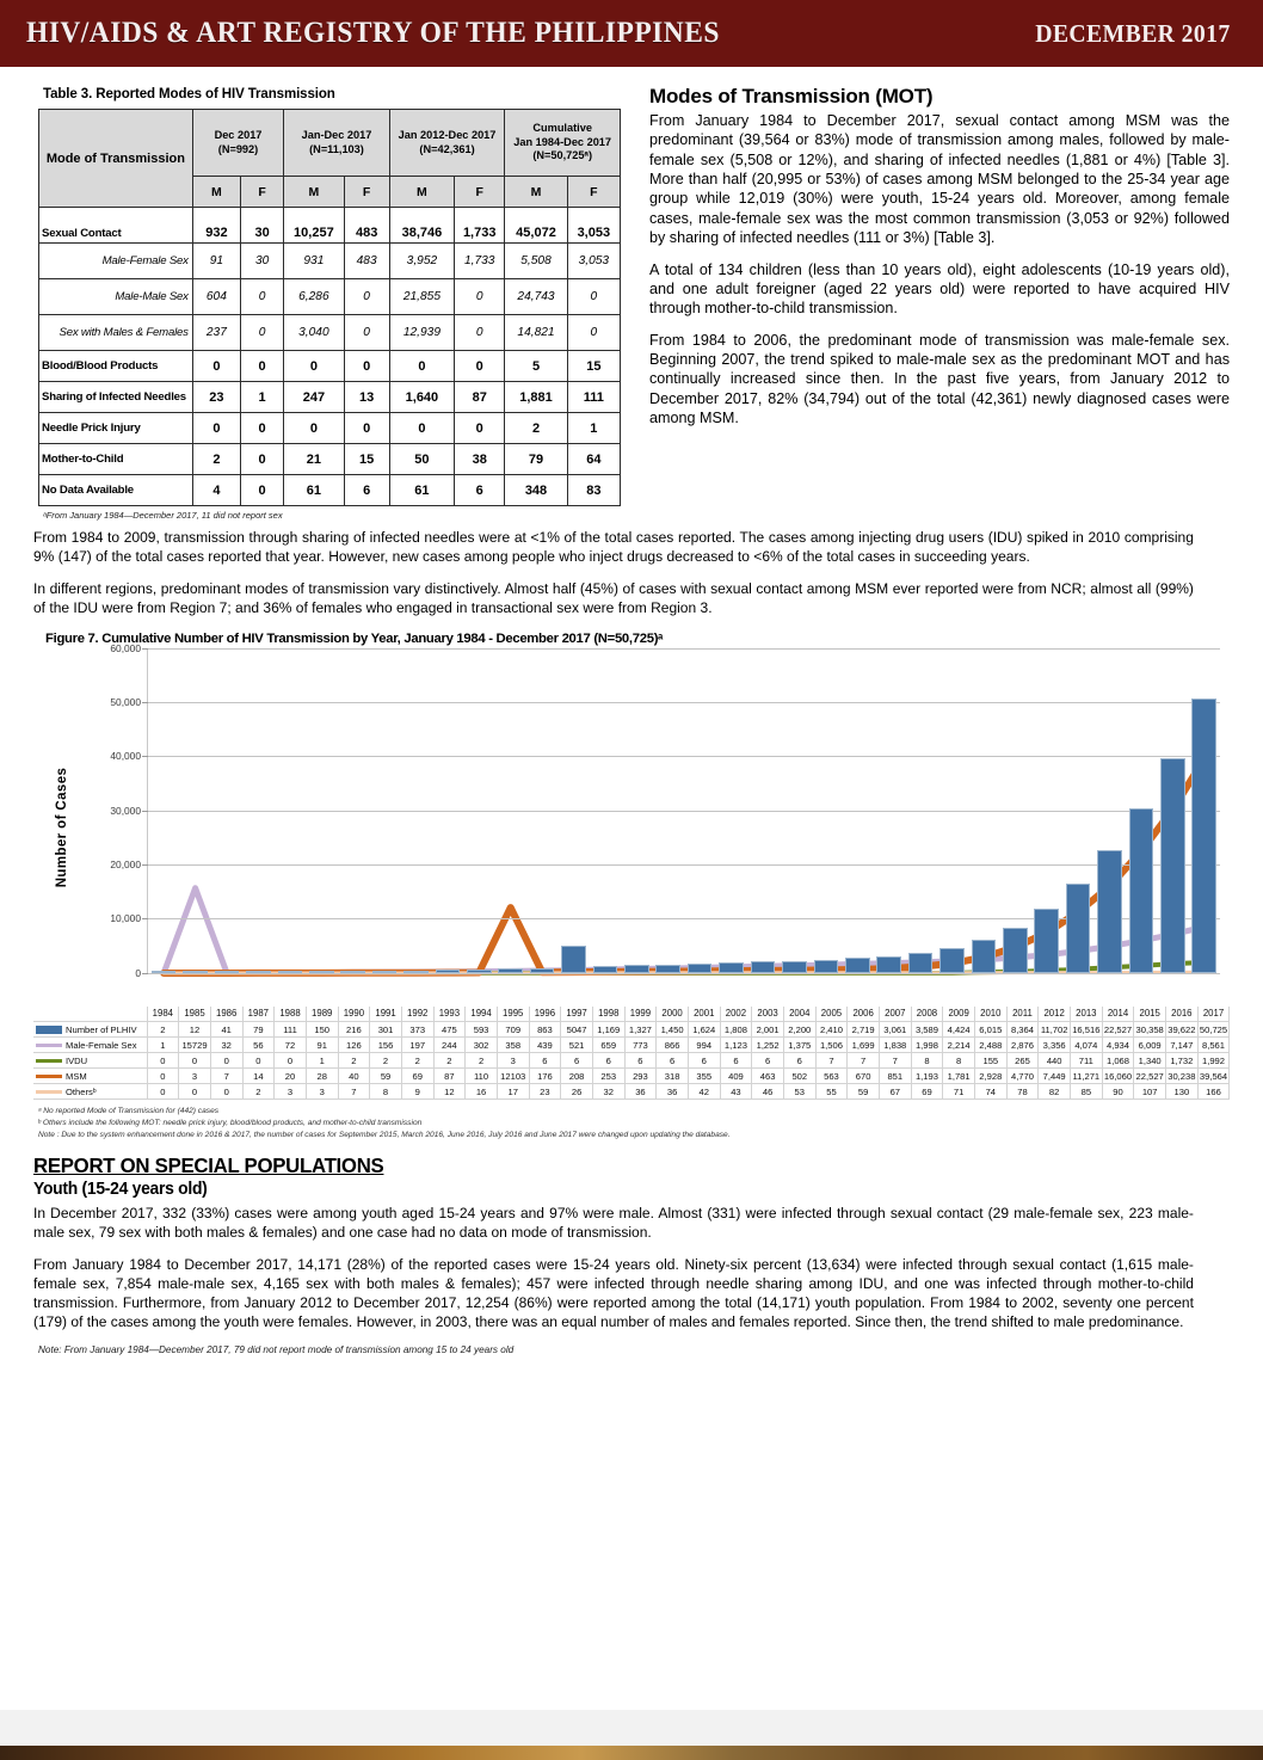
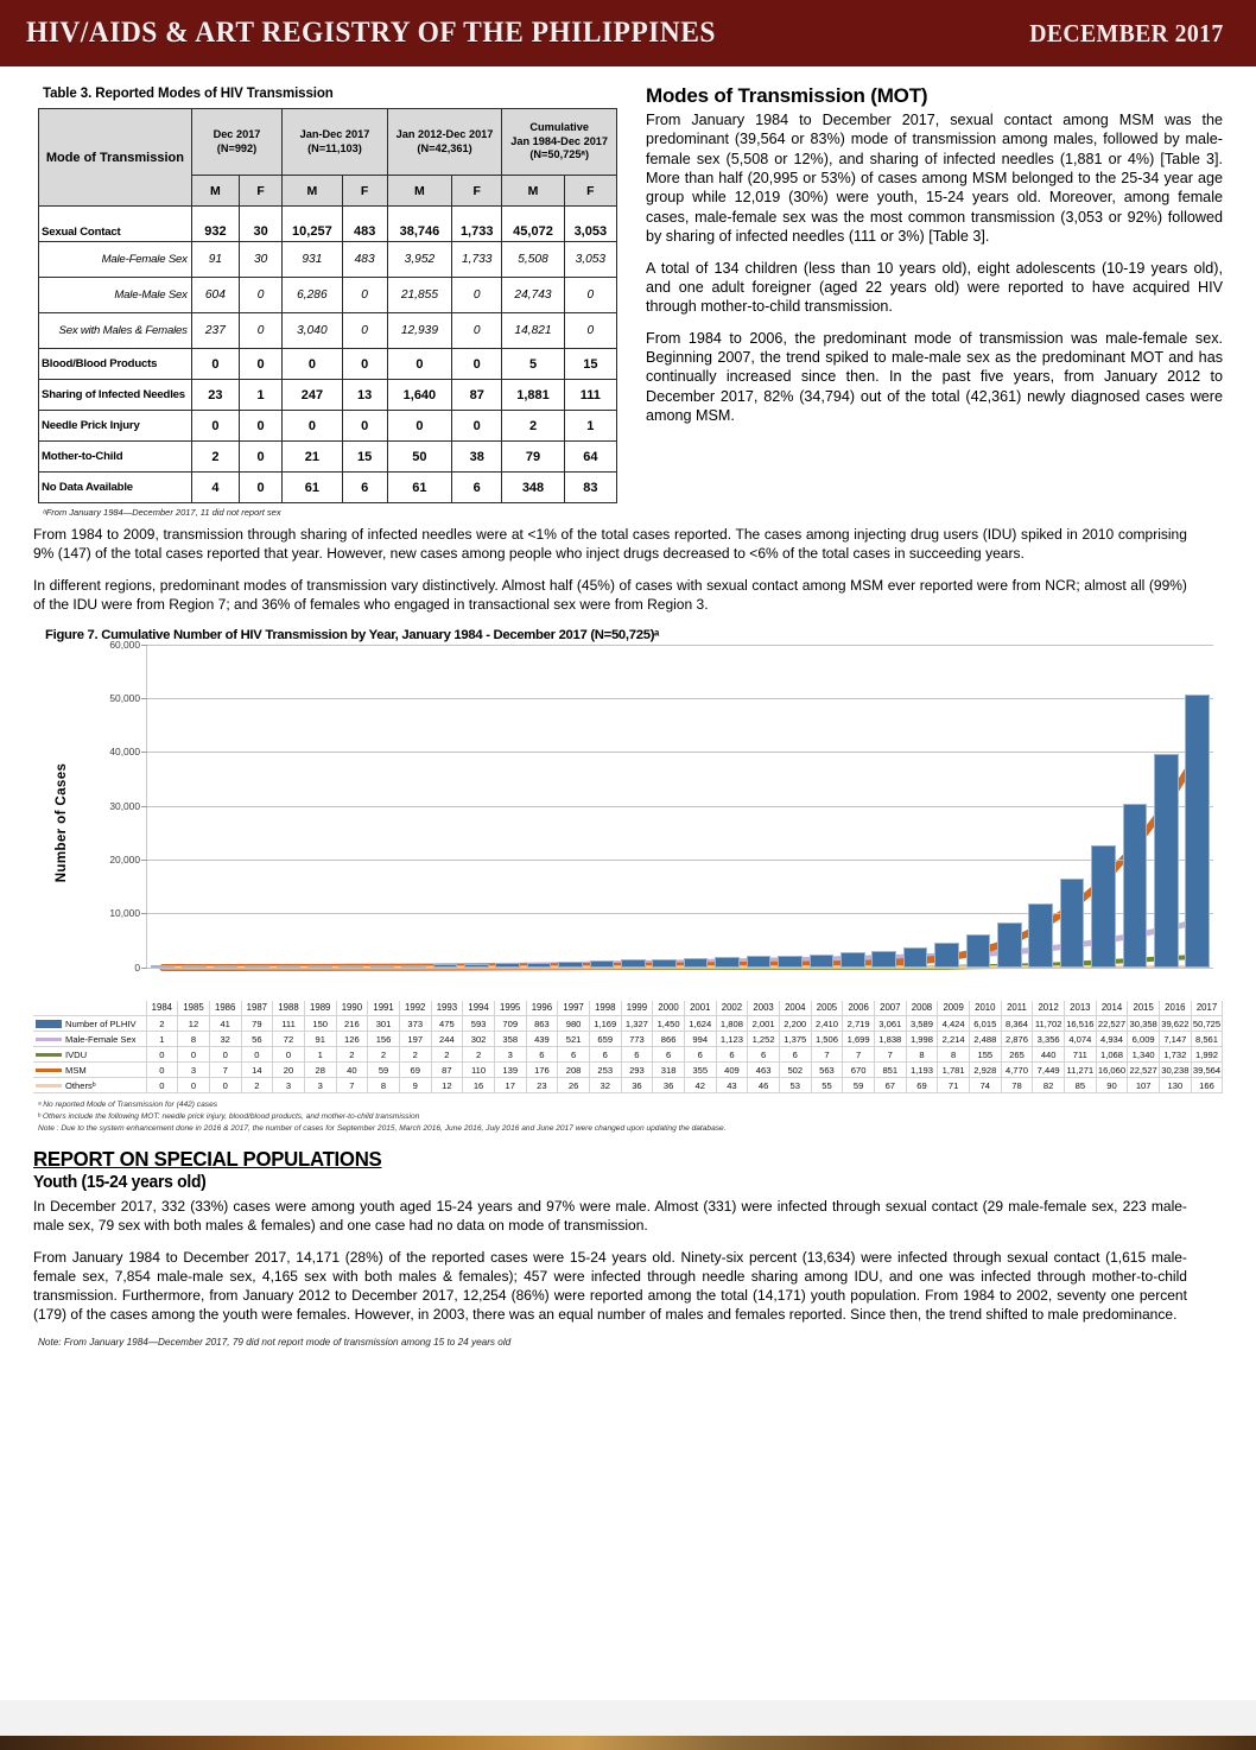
Male-Female Sex/1985: 15729 -> 8
MSM/1995: 12103 -> 139
Number of PLHIV/1997: 5047 -> 980
